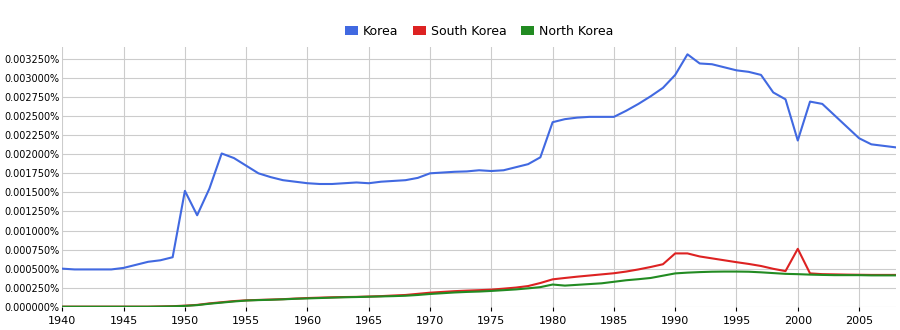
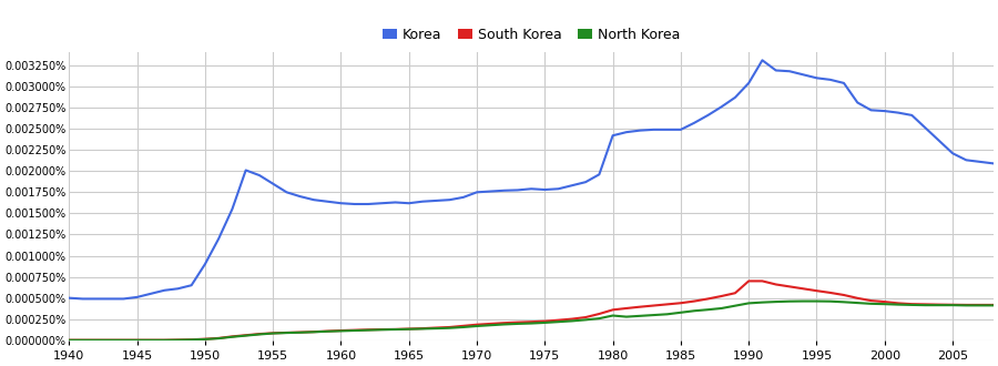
Korea/1950: 0.00152% -> 0.00090%
Korea/2000: 0.00218% -> 0.00271%
South Korea/2000: 0.00076% -> 0.00046%
